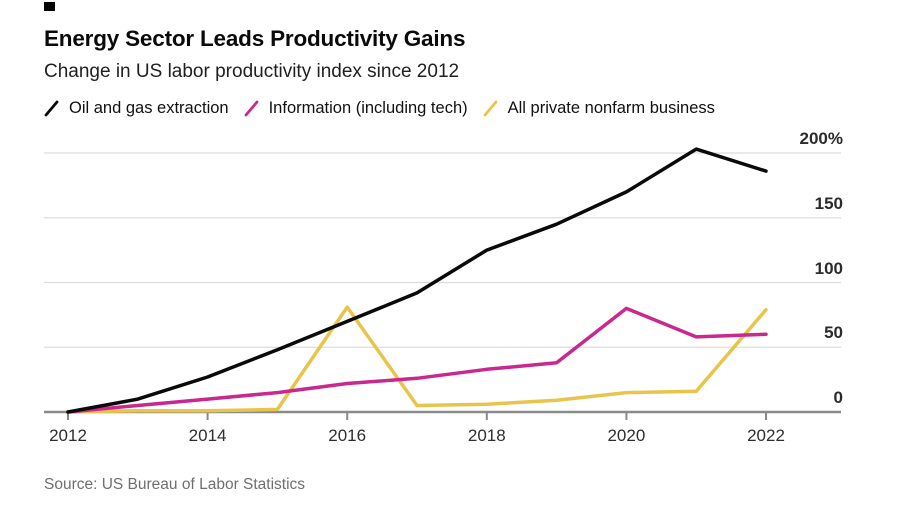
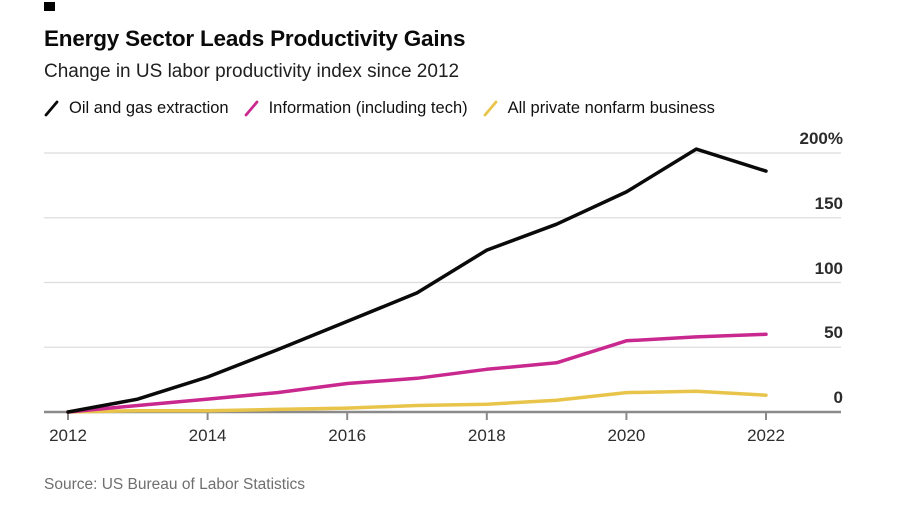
All private nonfarm business/2016: 81% -> 3%
Information (including tech)/2020: 80% -> 55%
All private nonfarm business/2022: 79% -> 13%
